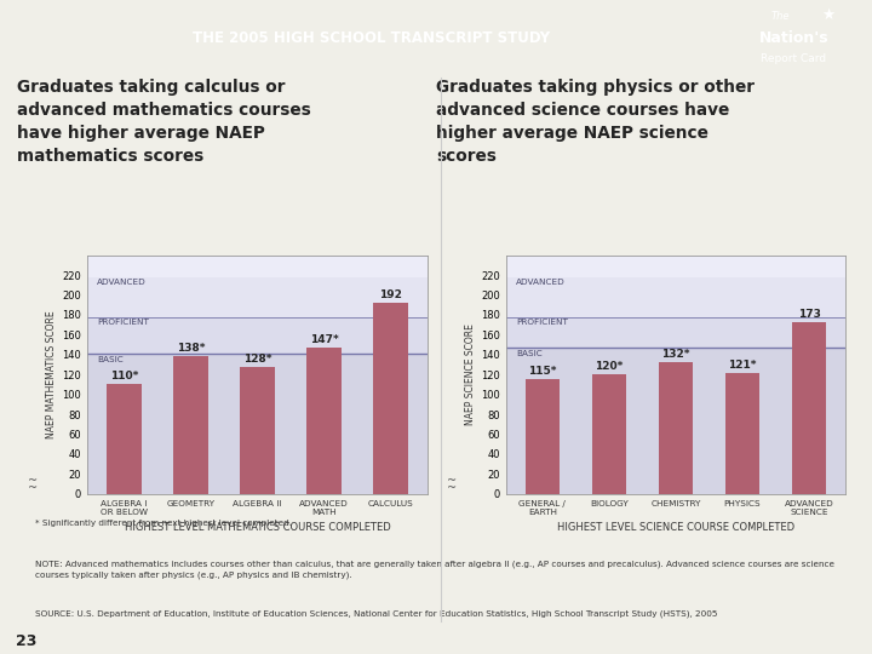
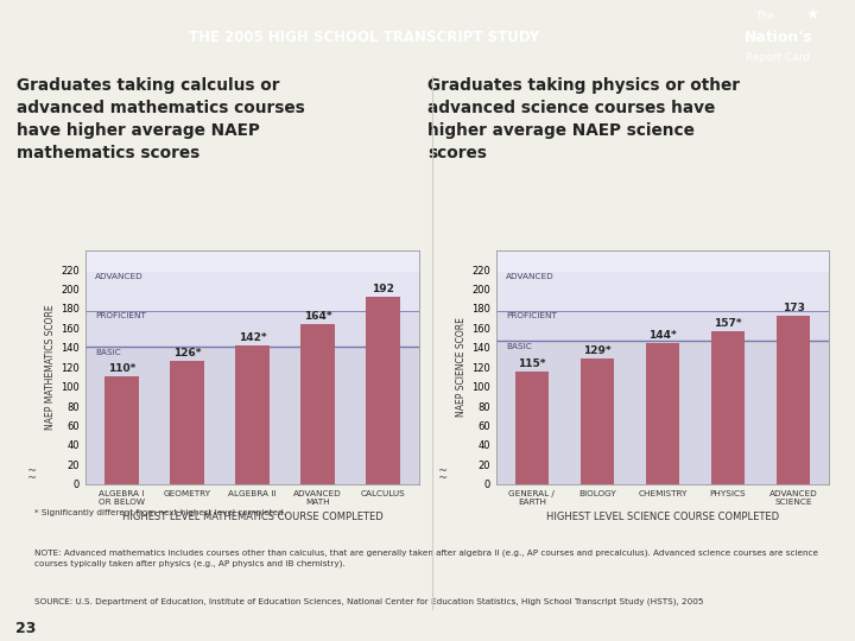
GEOMETRY: 138* -> 126*
ALGEBRA II: 128* -> 142*
ADVANCED MATH: 147* -> 164*
BIOLOGY: 120* -> 129*
CHEMISTRY: 132* -> 144*
PHYSICS: 121* -> 157*
